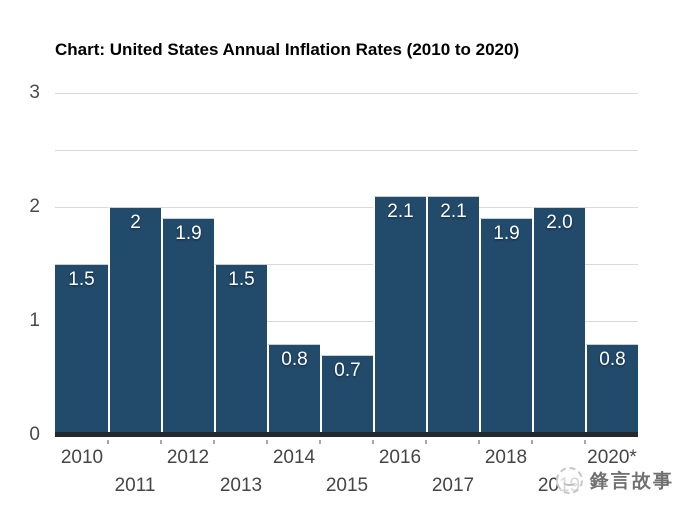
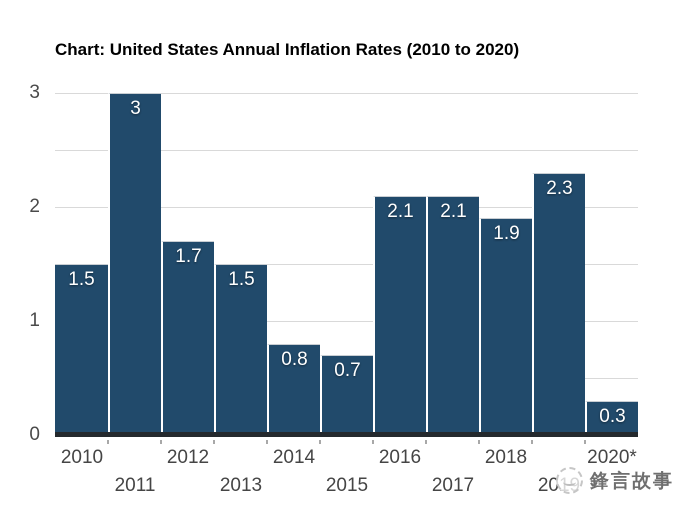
2011: 2 -> 3
2012: 1.9 -> 1.7
2019: 2.0 -> 2.3
2020*: 0.8 -> 0.3
